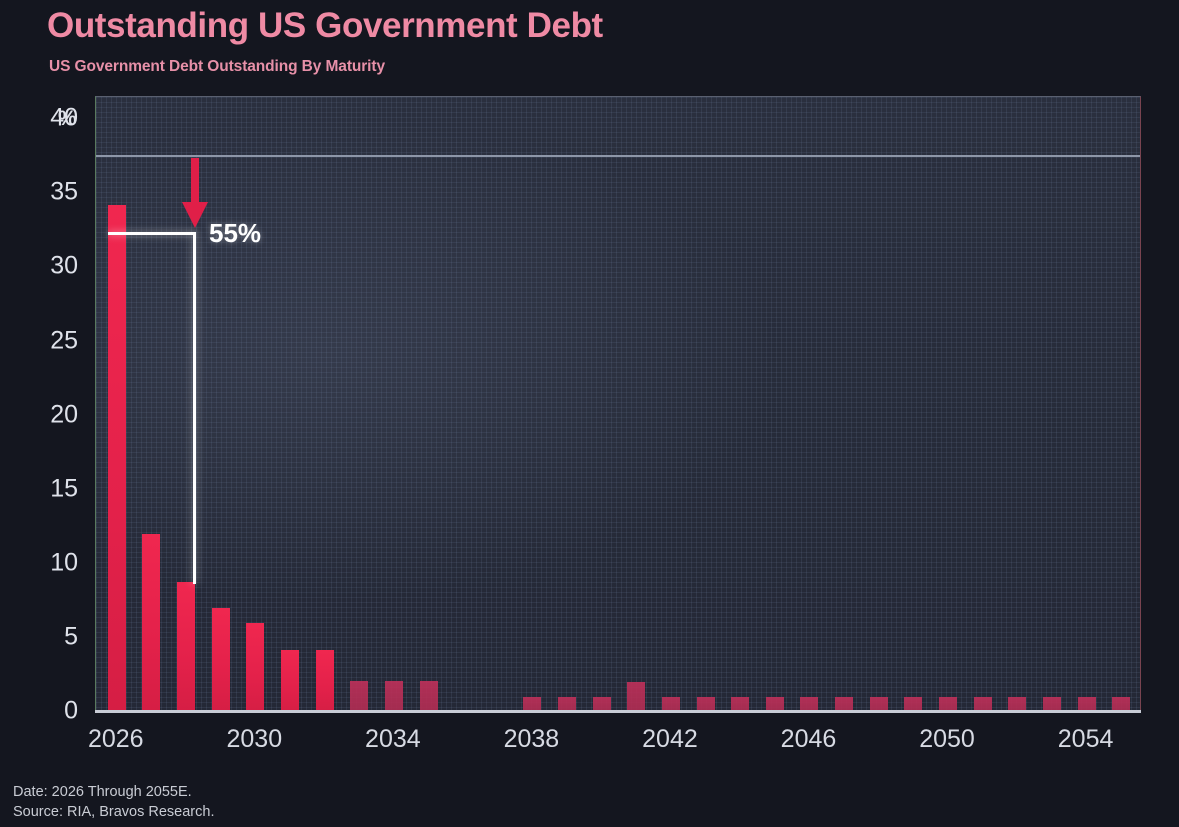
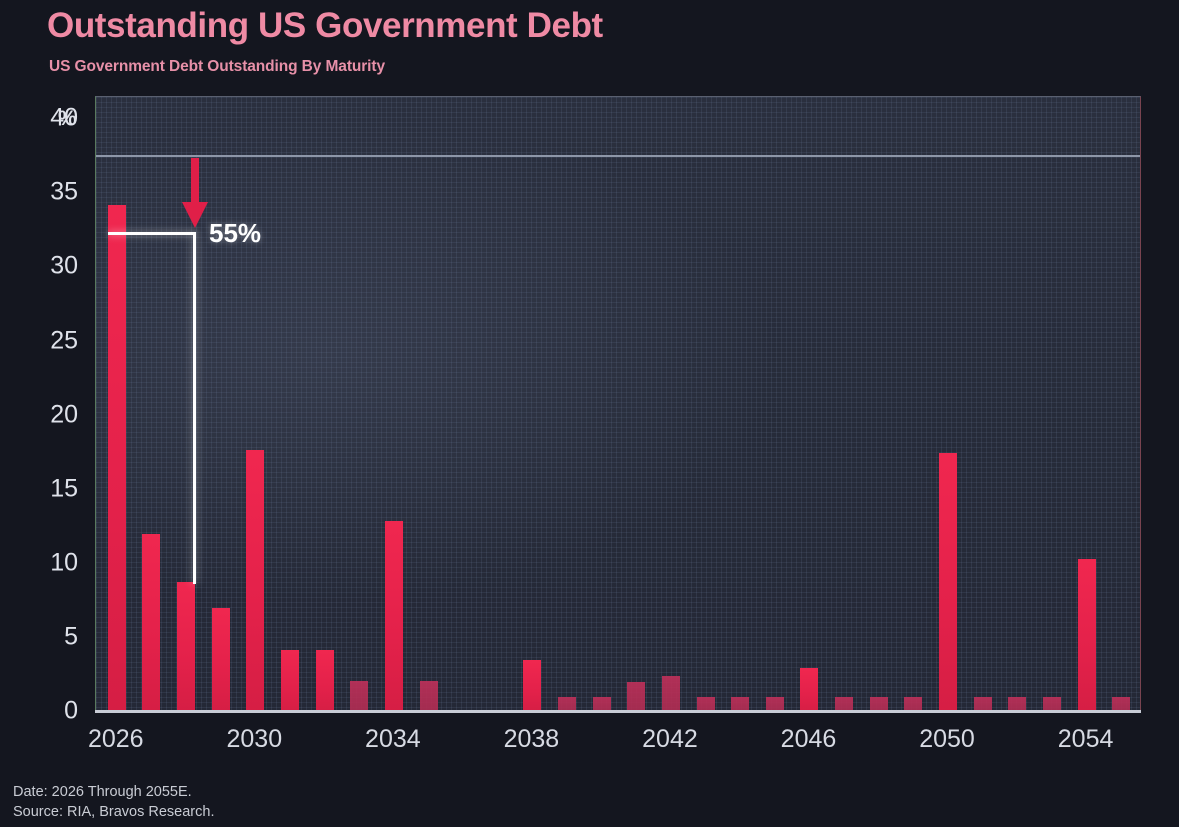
2030: 6.0 -> 17.7
2034: 2.1 -> 12.9
2038: 1.0 -> 3.5
2042: 1.0 -> 2.4
2046: 1.0 -> 3.0
2050: 1.0 -> 17.5
2054: 1.0 -> 10.3
